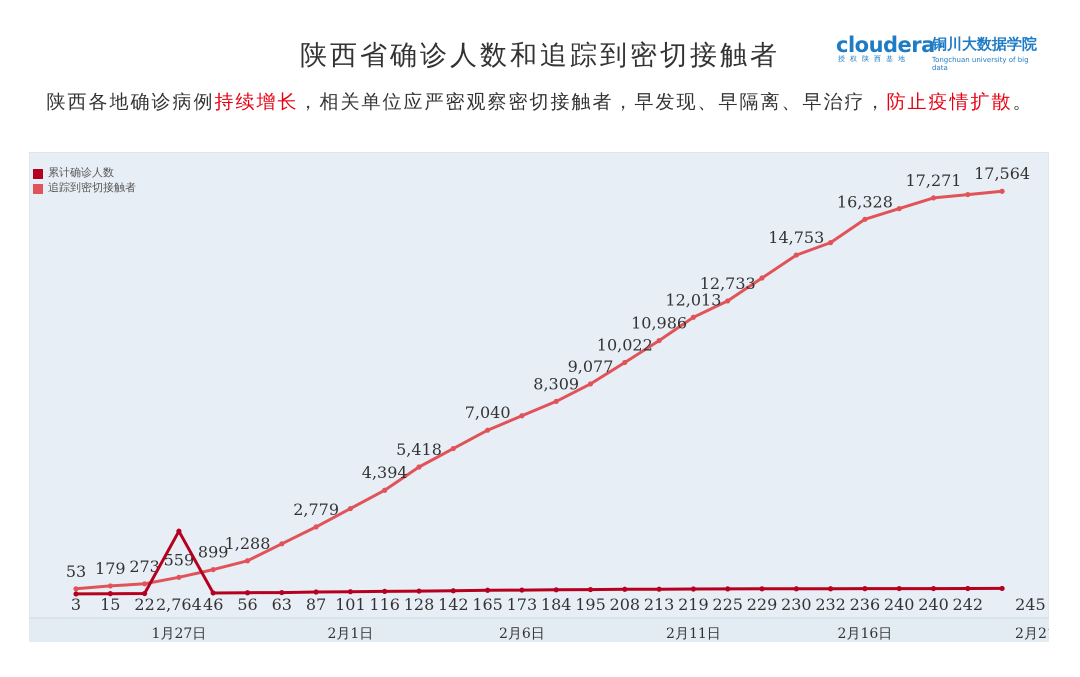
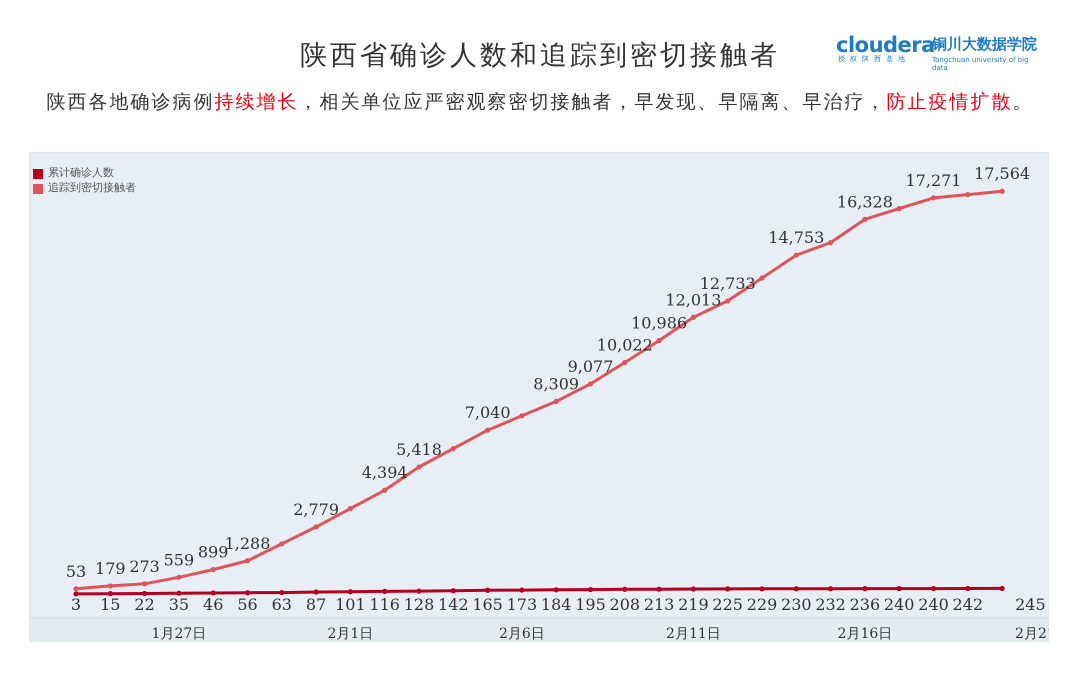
累计确诊人数/1月27日: 2,764 -> 35
